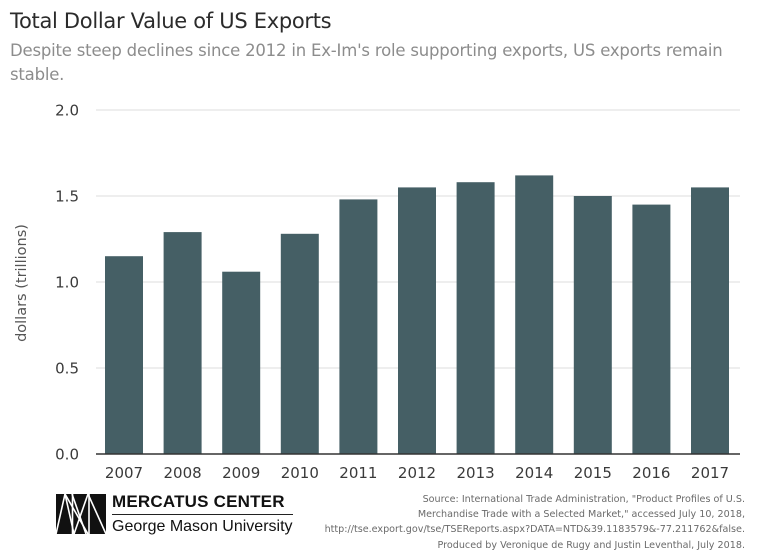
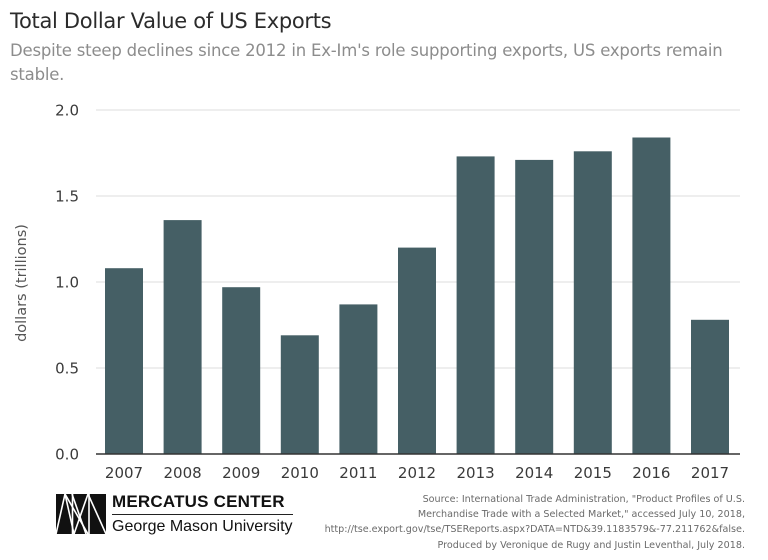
2007: 1.15 -> 1.08
2008: 1.29 -> 1.36
2009: 1.06 -> 0.97
2010: 1.28 -> 0.69
2011: 1.48 -> 0.87
2012: 1.55 -> 1.20
2013: 1.58 -> 1.73
2014: 1.62 -> 1.71
2015: 1.50 -> 1.76
2016: 1.45 -> 1.84
2017: 1.55 -> 0.78
